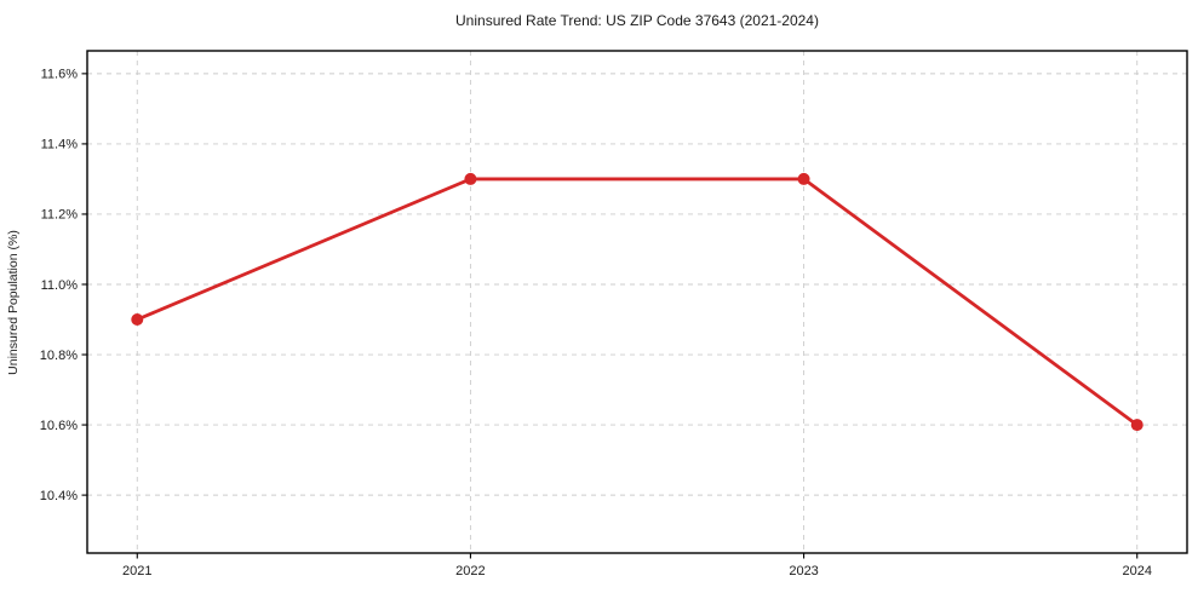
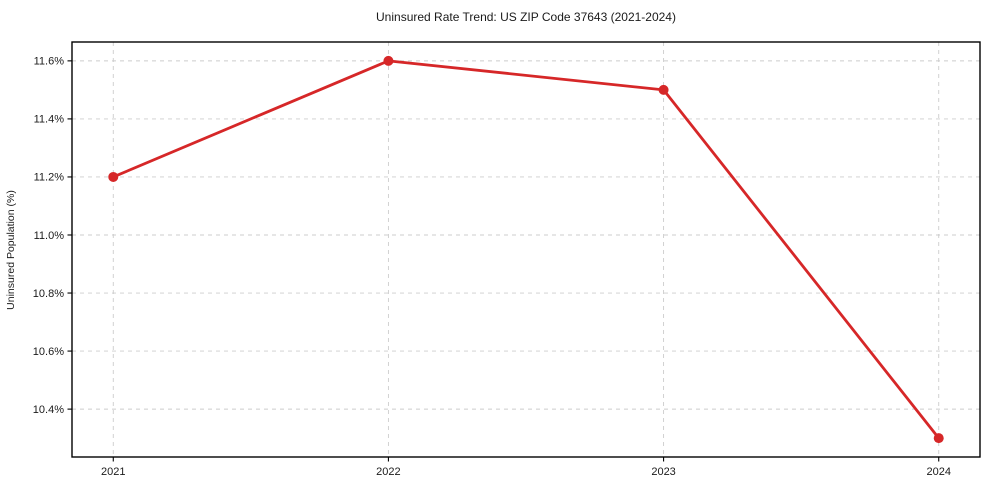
2021: 10.9% -> 11.2%
2022: 11.3% -> 11.6%
2023: 11.3% -> 11.5%
2024: 10.6% -> 10.3%
